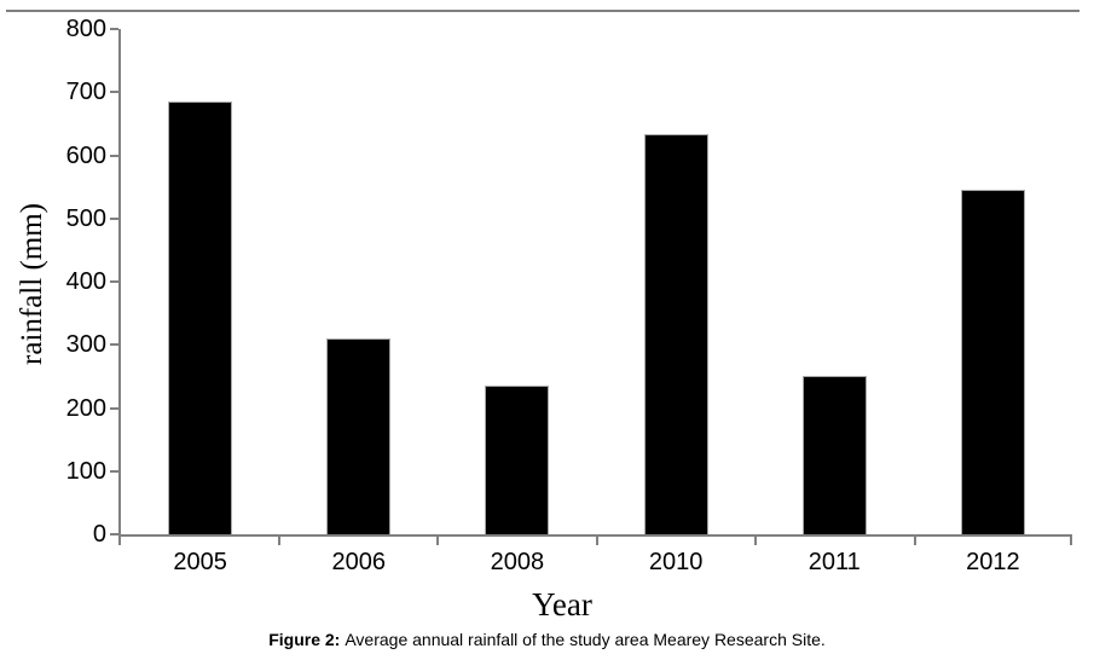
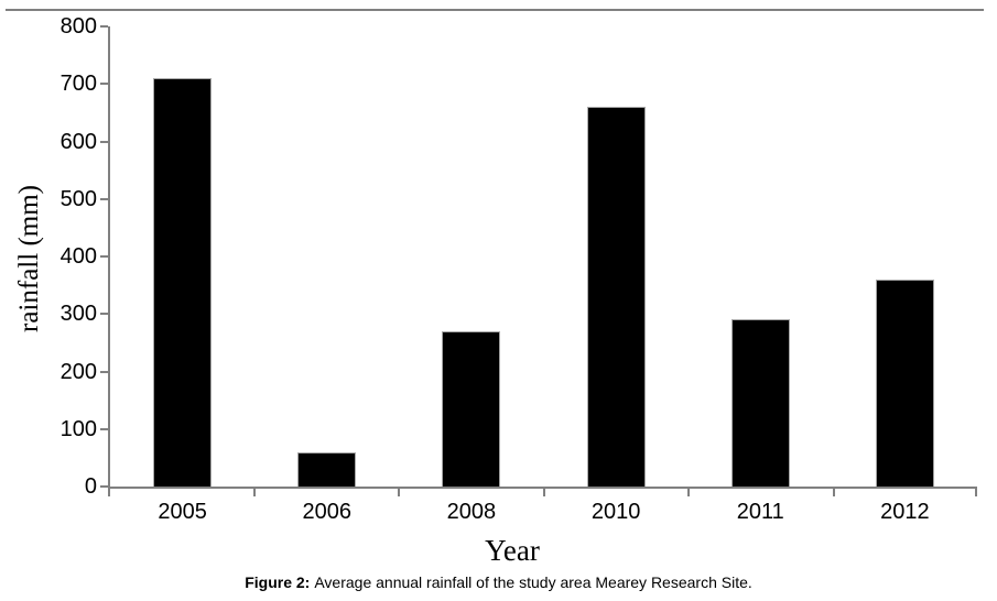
2005: 680 -> 710
2006: 310 -> 60
2008: 240 -> 270
2010: 630 -> 660
2011: 250 -> 290
2012: 540 -> 360
